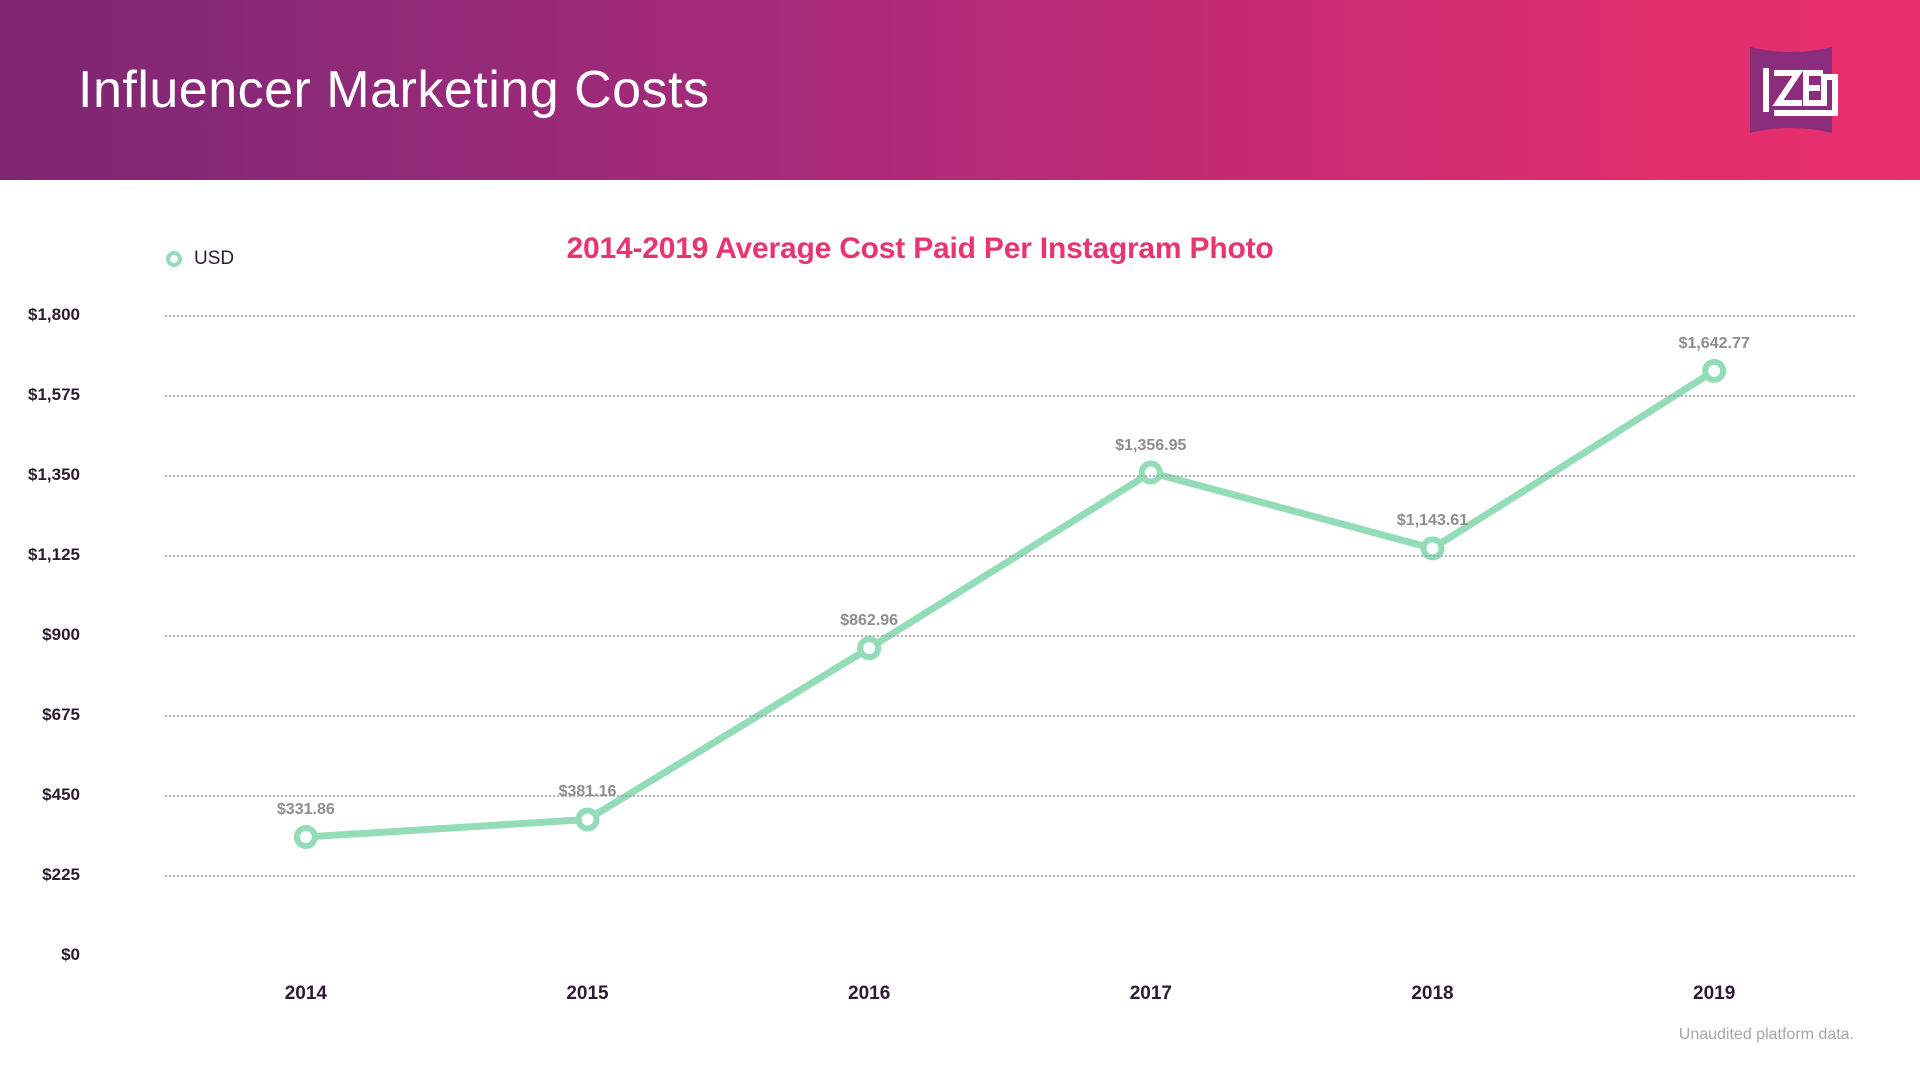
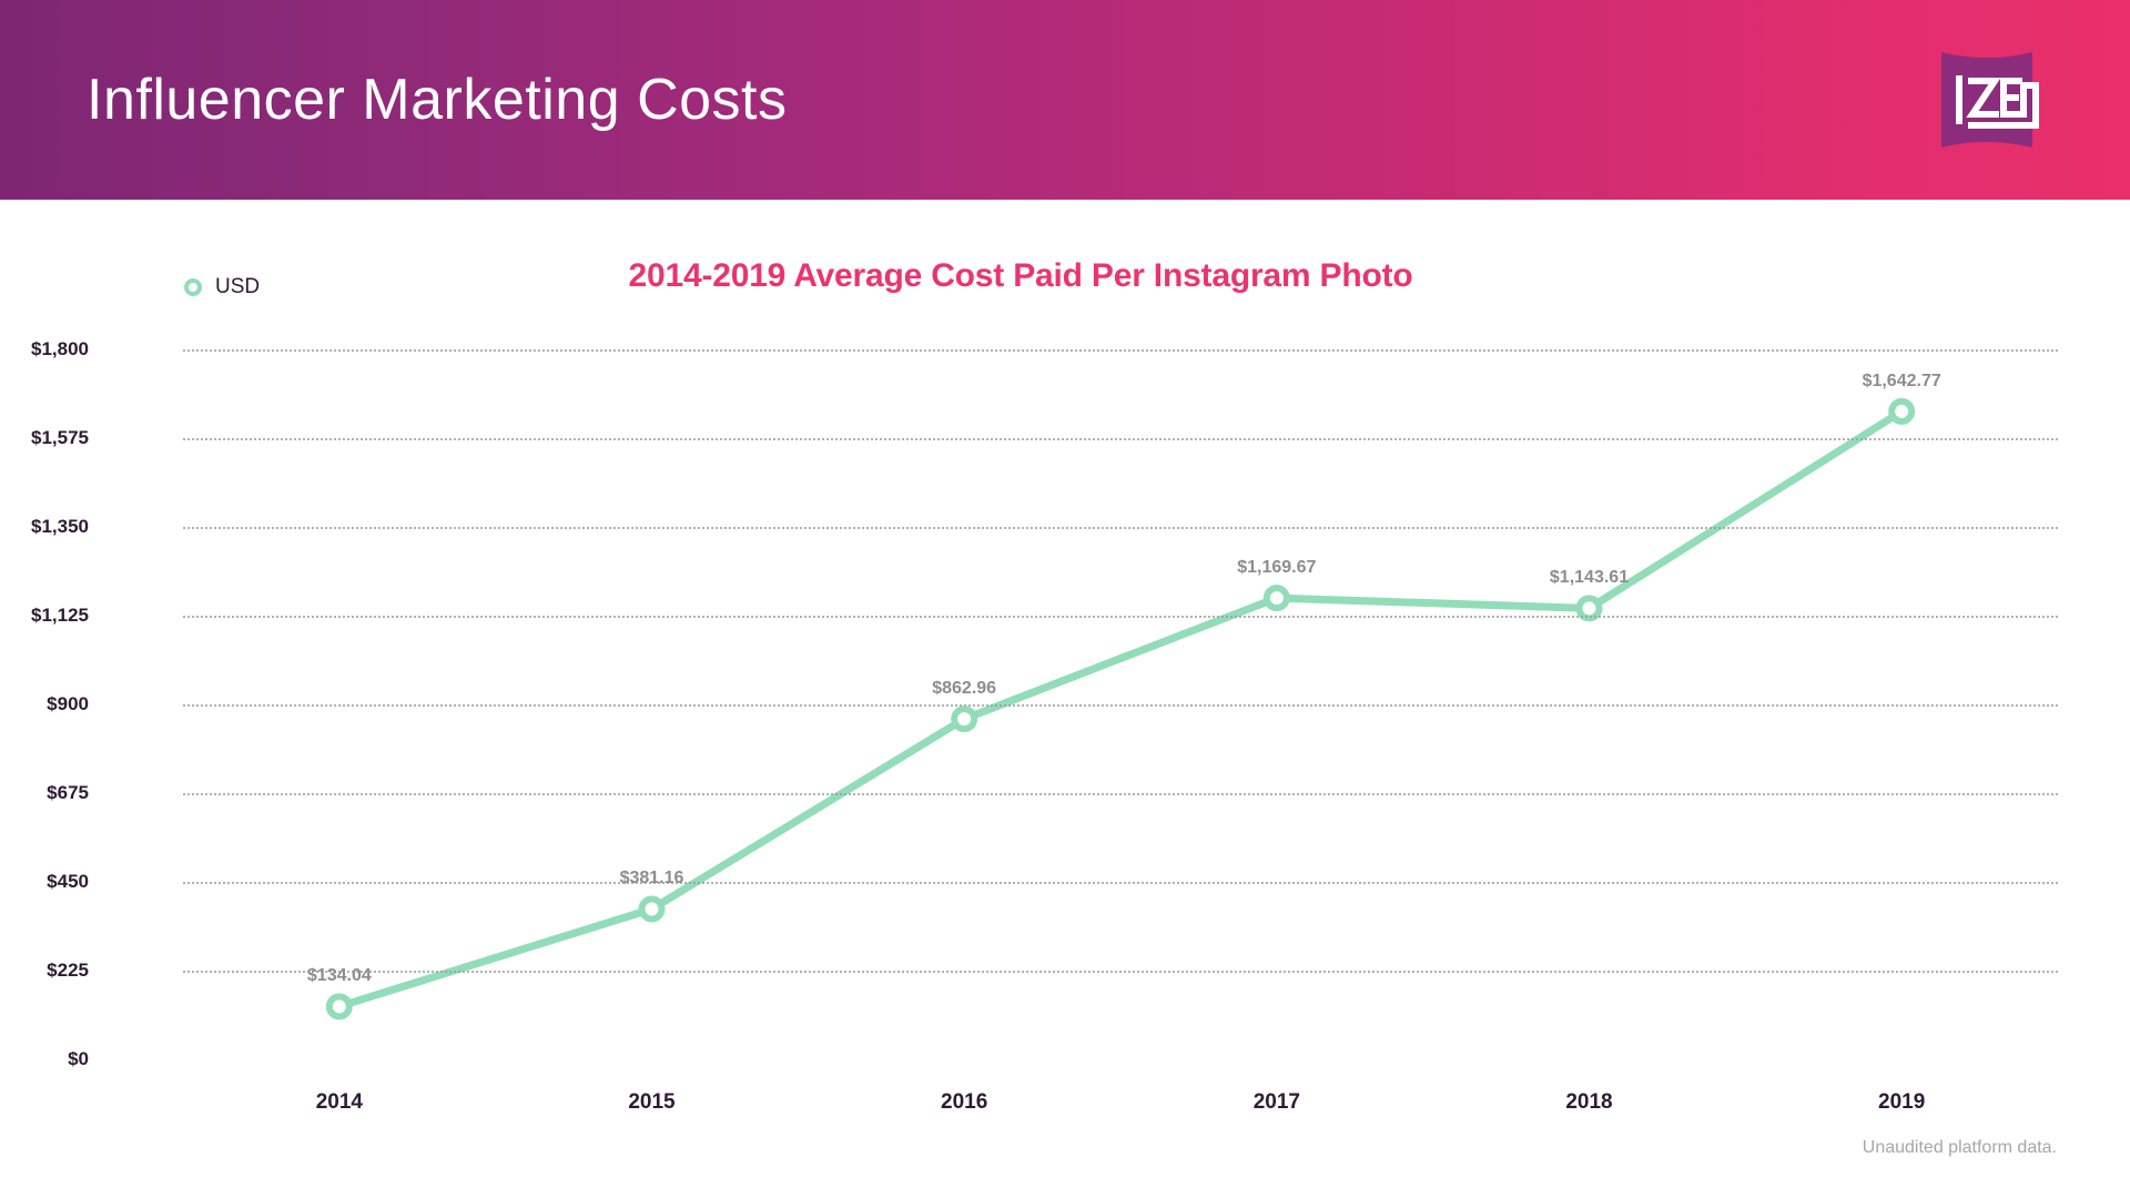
2014: $331.86 -> $134.04
2017: $1,356.95 -> $1,169.67
